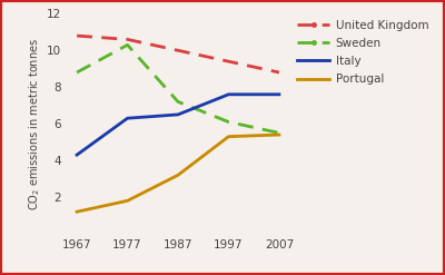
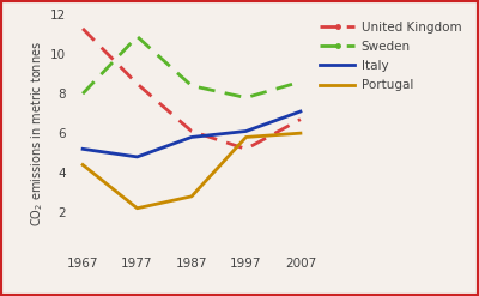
United Kingdom/1967: 10.8 -> 11.3
Sweden/1967: 8.8 -> 8.0
Italy/1967: 4.3 -> 5.2
Portugal/1967: 1.2 -> 4.4
United Kingdom/1977: 10.6 -> 8.5
Sweden/1977: 10.3 -> 10.9
Italy/1977: 6.3 -> 4.8
Portugal/1977: 1.8 -> 2.2
United Kingdom/1987: 10.0 -> 6.1
Sweden/1987: 7.2 -> 8.4
Italy/1987: 6.5 -> 5.8
Portugal/1987: 3.2 -> 2.8
United Kingdom/1997: 9.4 -> 5.2
Sweden/1997: 6.1 -> 7.8
Italy/1997: 7.6 -> 6.1
Portugal/1997: 5.3 -> 5.8
United Kingdom/2007: 8.8 -> 6.7
Sweden/2007: 5.5 -> 8.6
Italy/2007: 7.6 -> 7.1
Portugal/2007: 5.4 -> 6.0
